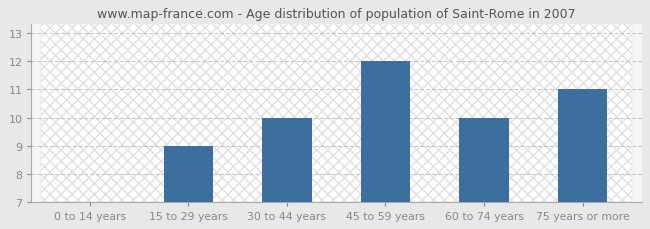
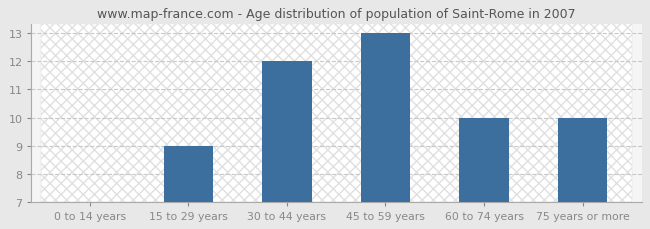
30 to 44 years: 10 -> 12
45 to 59 years: 12 -> 13
75 years or more: 11 -> 10
